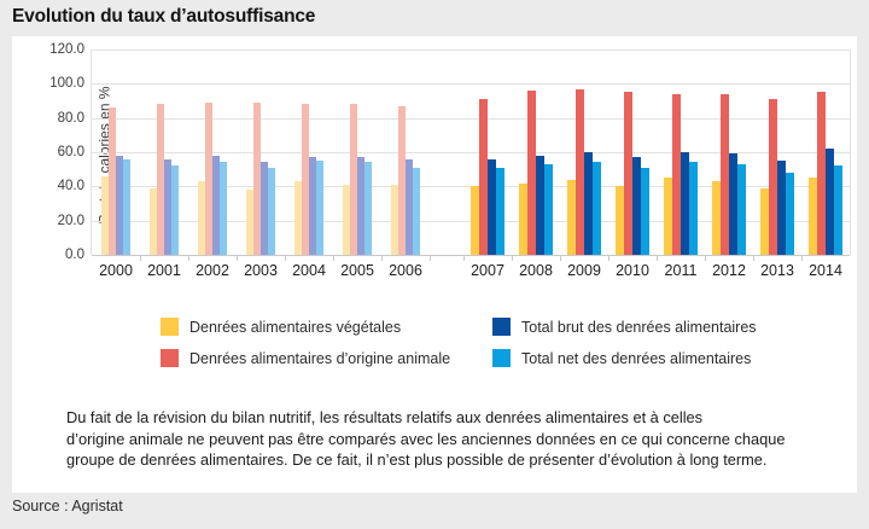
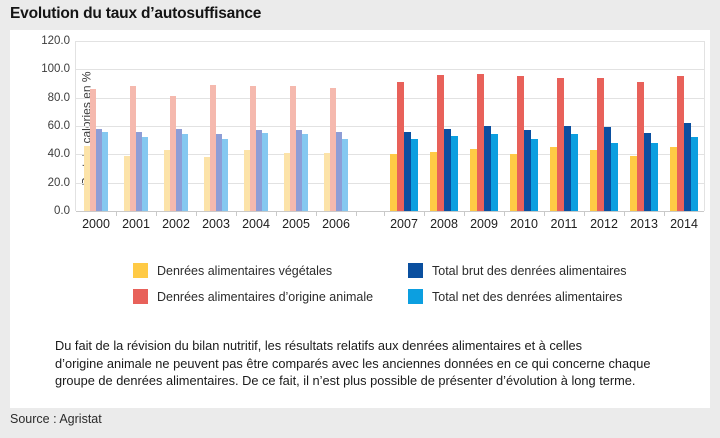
Denrées alimentaires d’origine animale/2002: 89 -> 81
Total net des denrées alimentaires/2012: 53 -> 48
